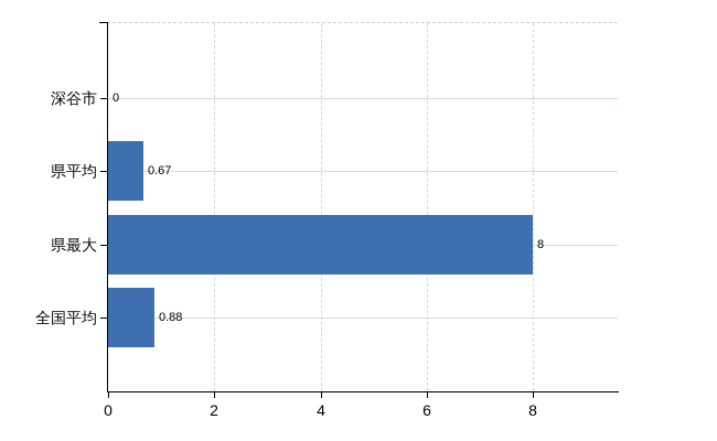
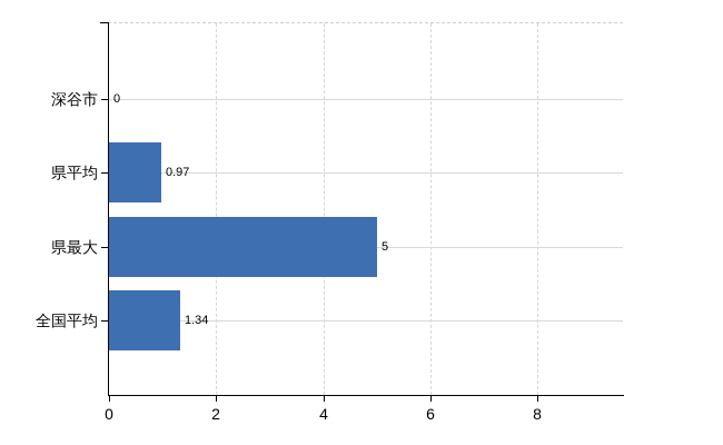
県平均: 0.67 -> 0.97
県最大: 8 -> 5
全国平均: 0.88 -> 1.34
